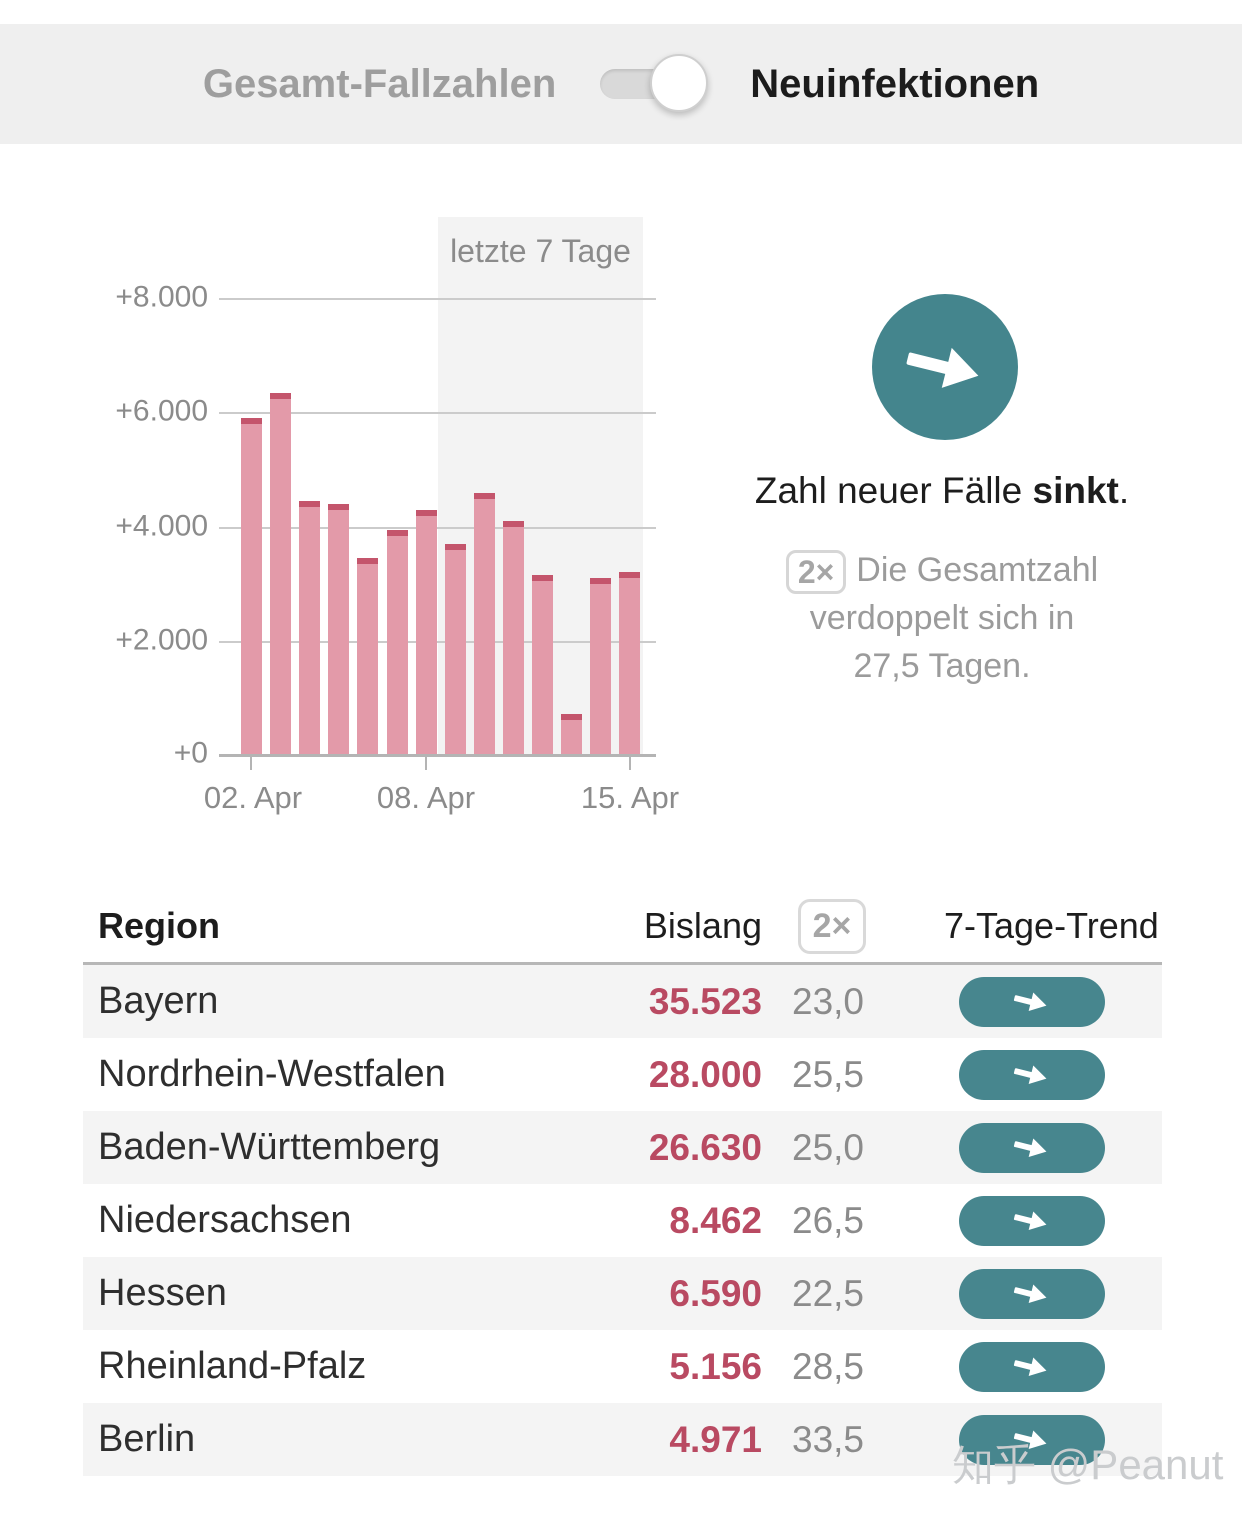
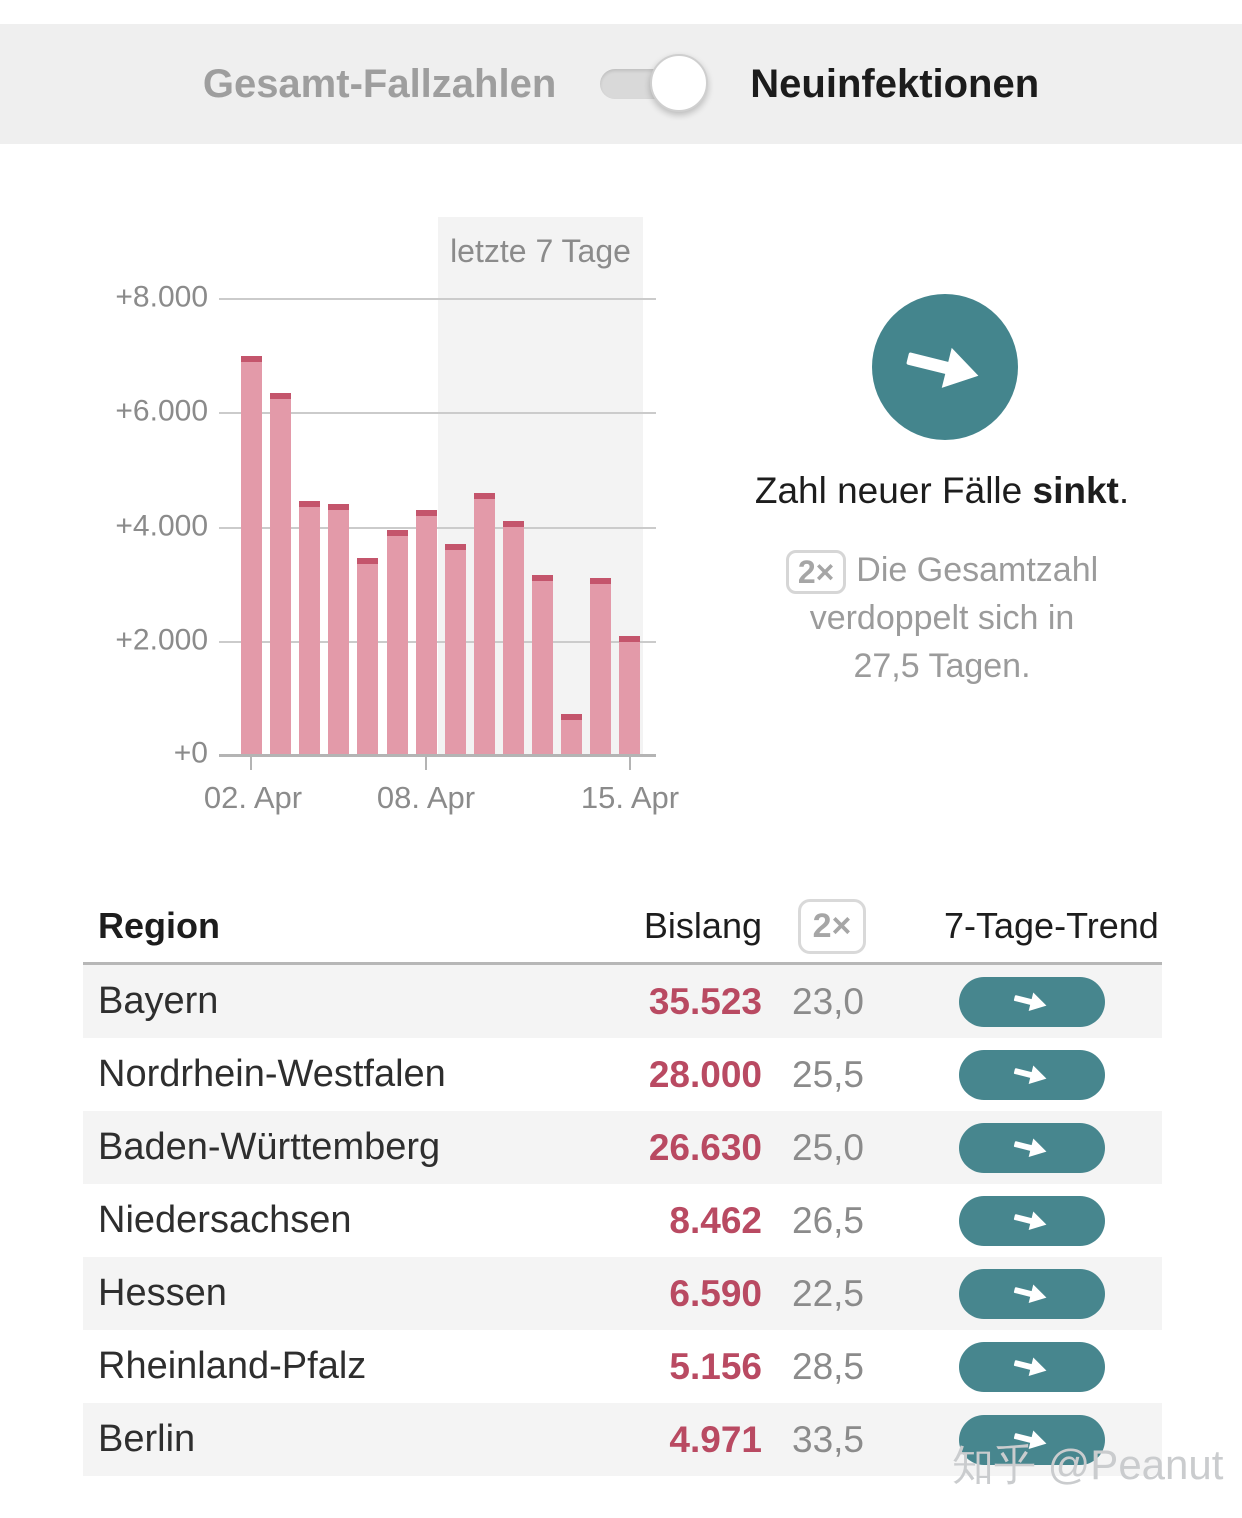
02. Apr: 5900 -> 7000
15. Apr: 3200 -> 2100
